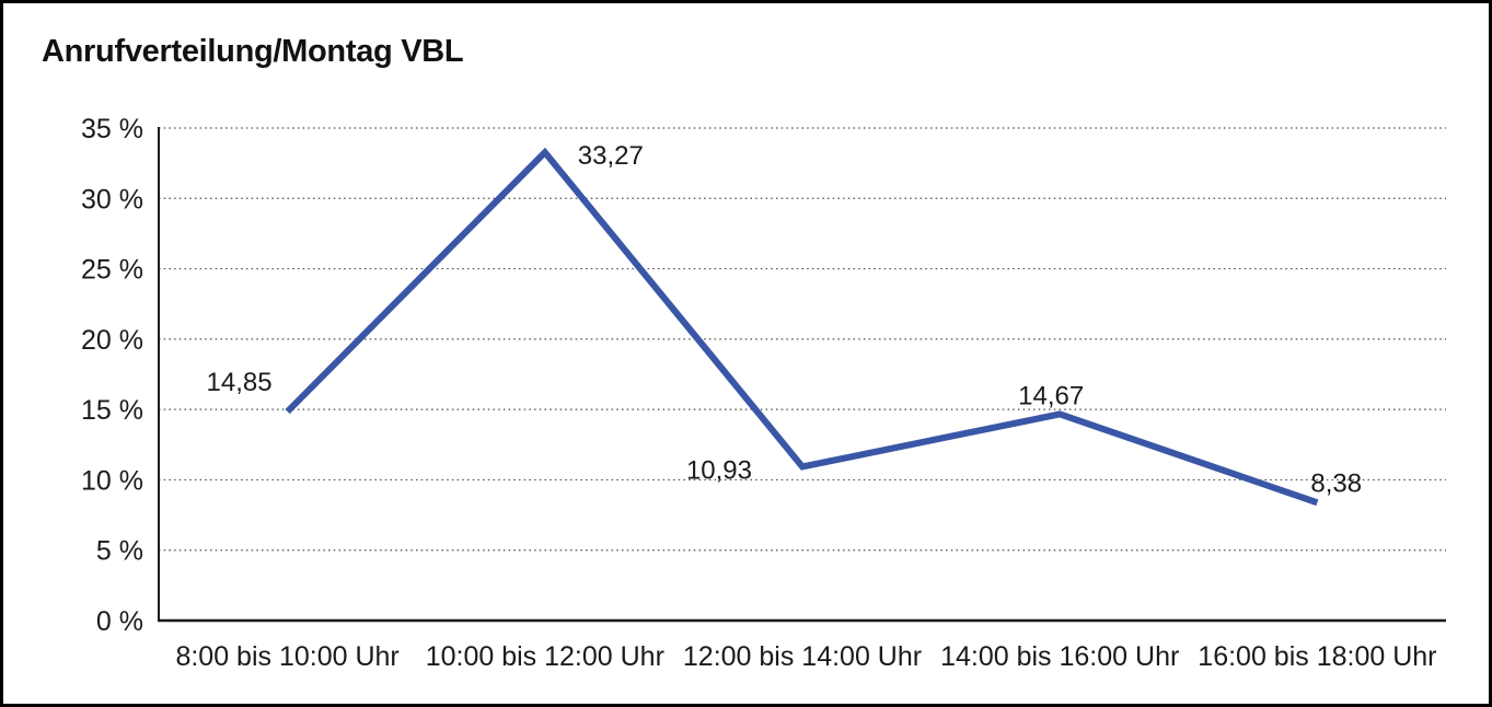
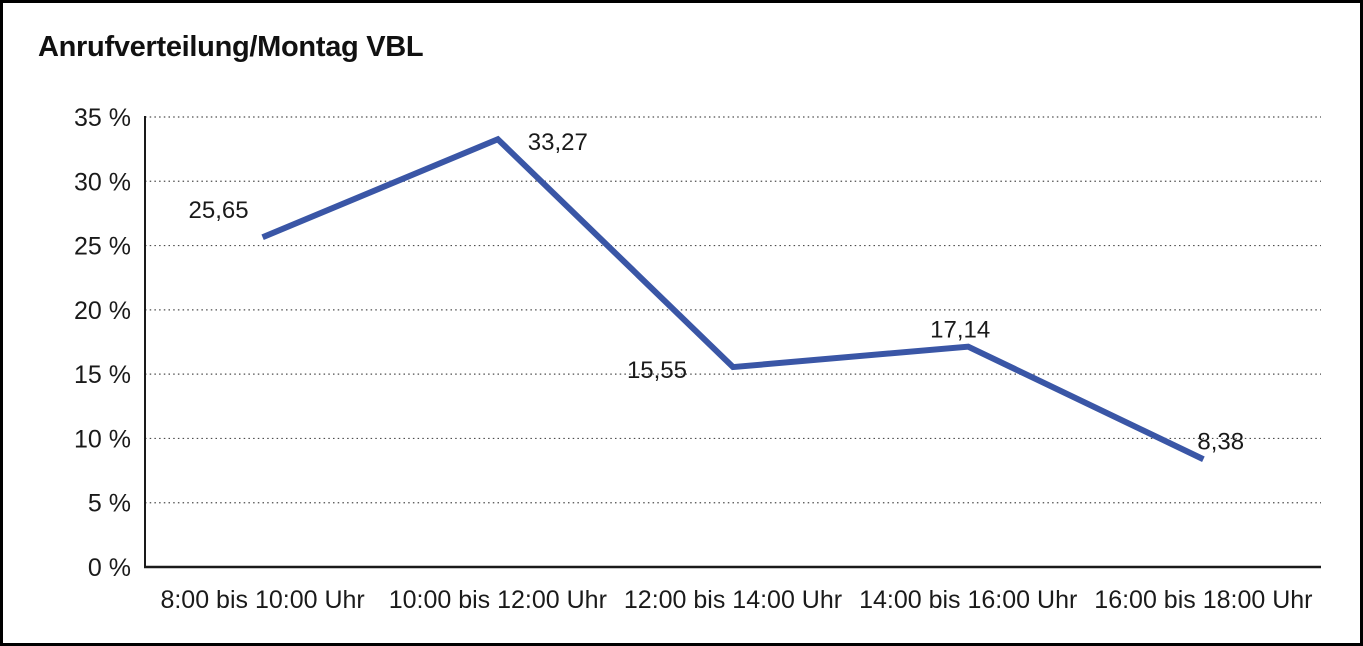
8:00 bis 10:00 Uhr: 14,85 -> 25,65
12:00 bis 14:00 Uhr: 10,93 -> 15,55
14:00 bis 16:00 Uhr: 14,67 -> 17,14
